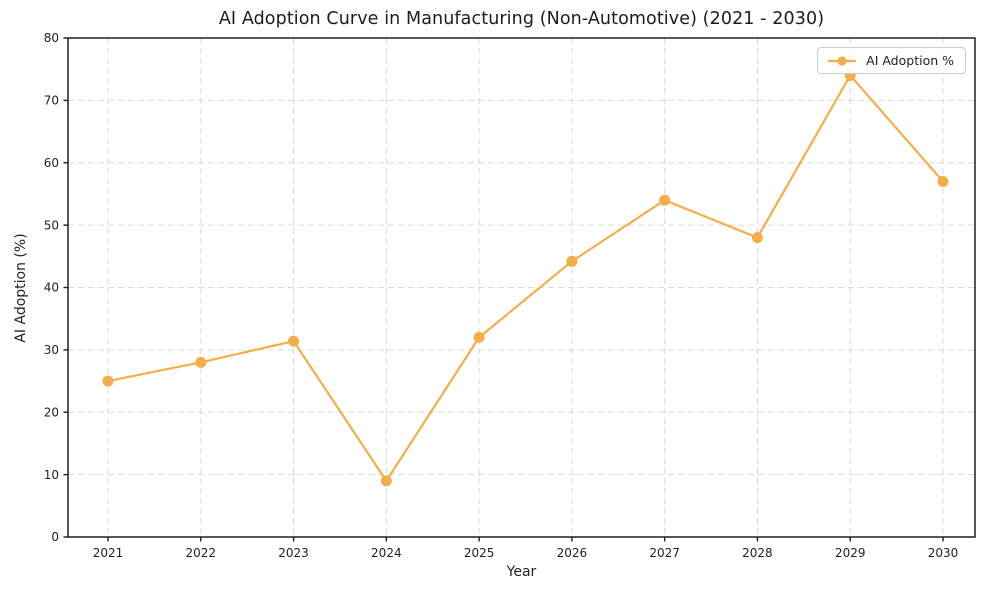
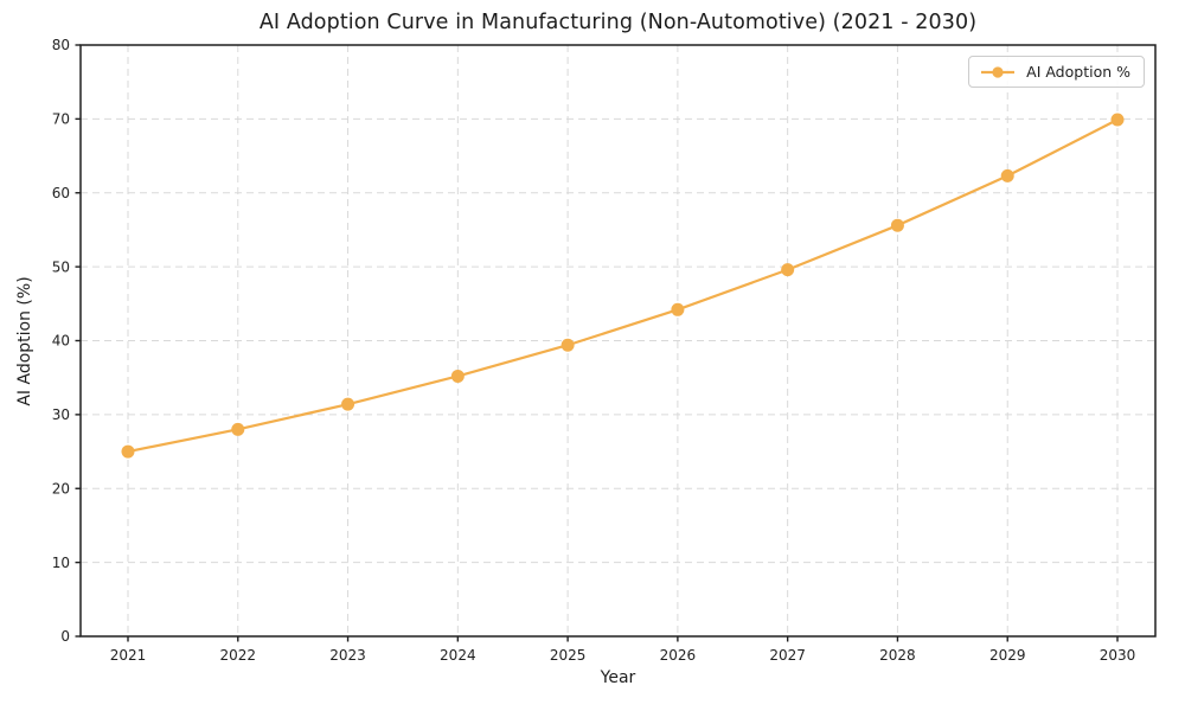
2024: 9 -> 35
2025: 32 -> 39
2027: 54 -> 50
2028: 48 -> 56
2029: 74 -> 62
2030: 57 -> 70
